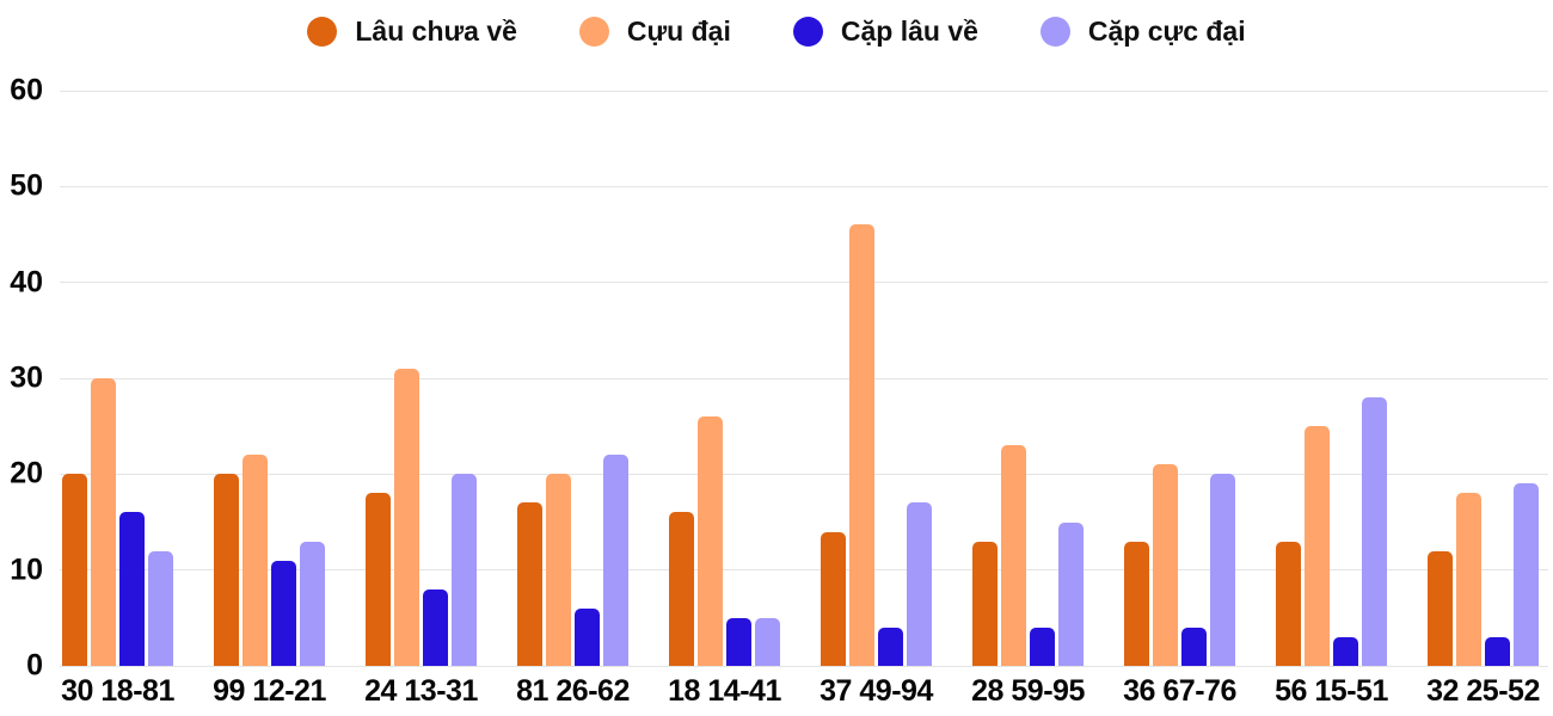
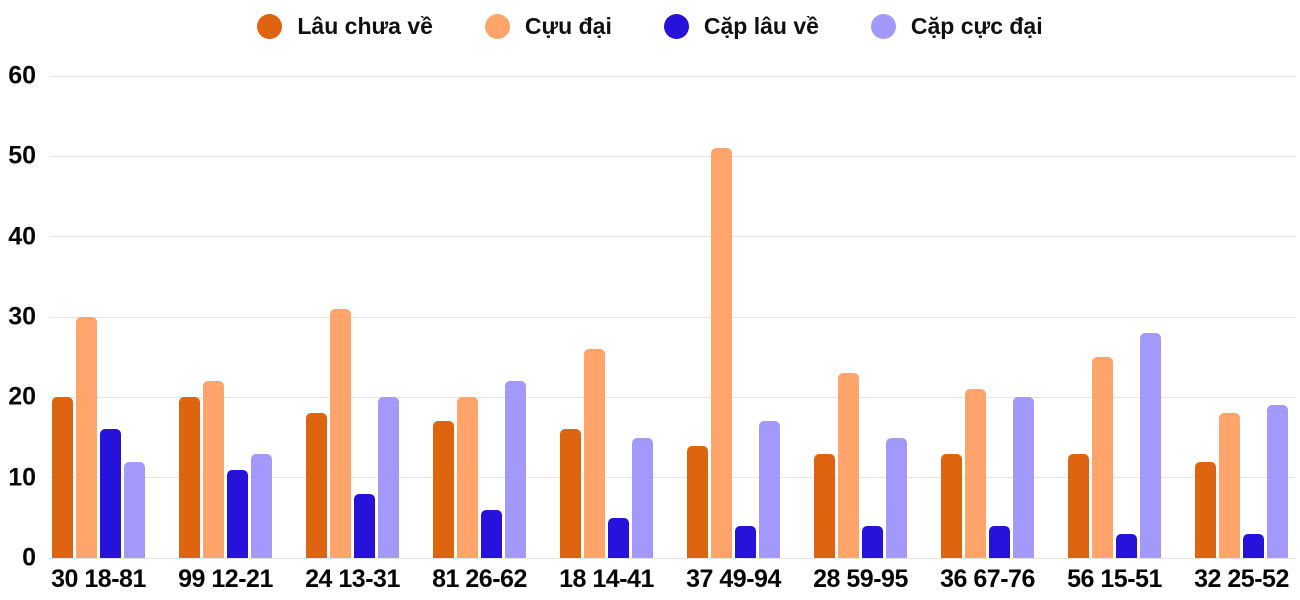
Cặp cực đại/18 14-41: 5 -> 15
Cựu đại/37 49-94: 46 -> 51
